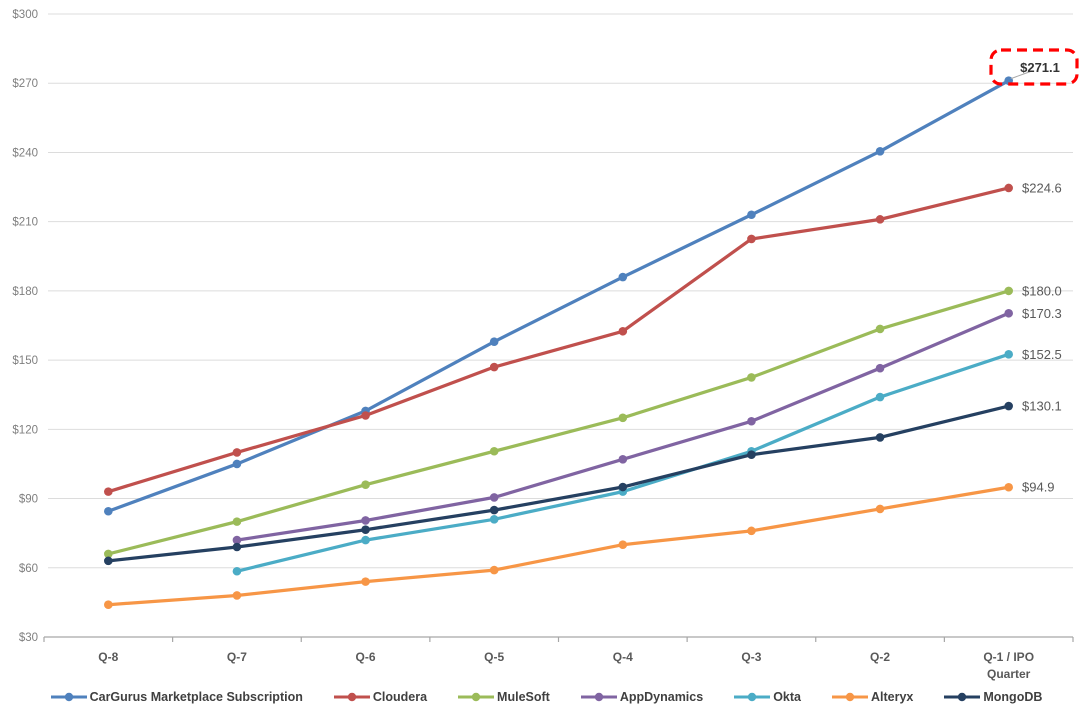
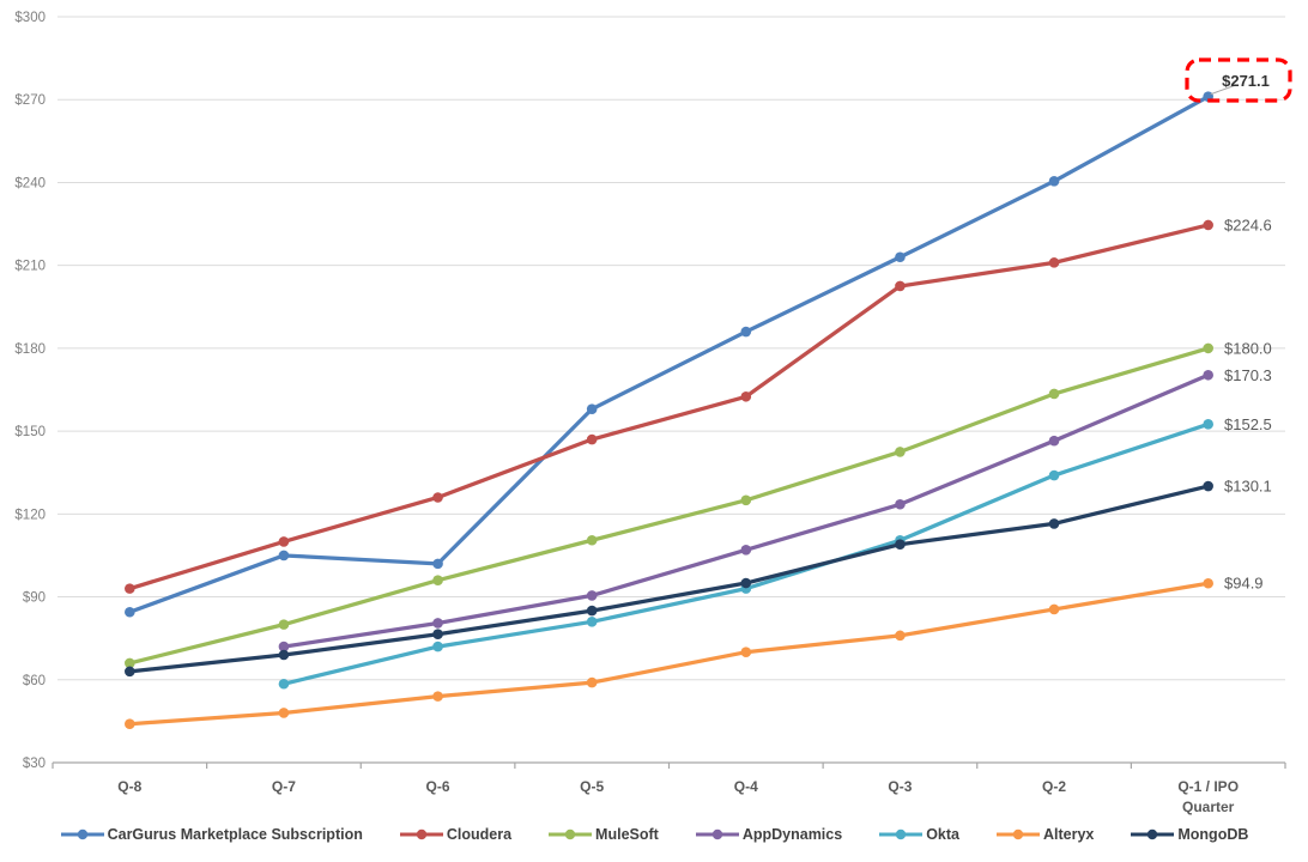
CarGurus Marketplace Subscription/Q-6: $128 -> $102
